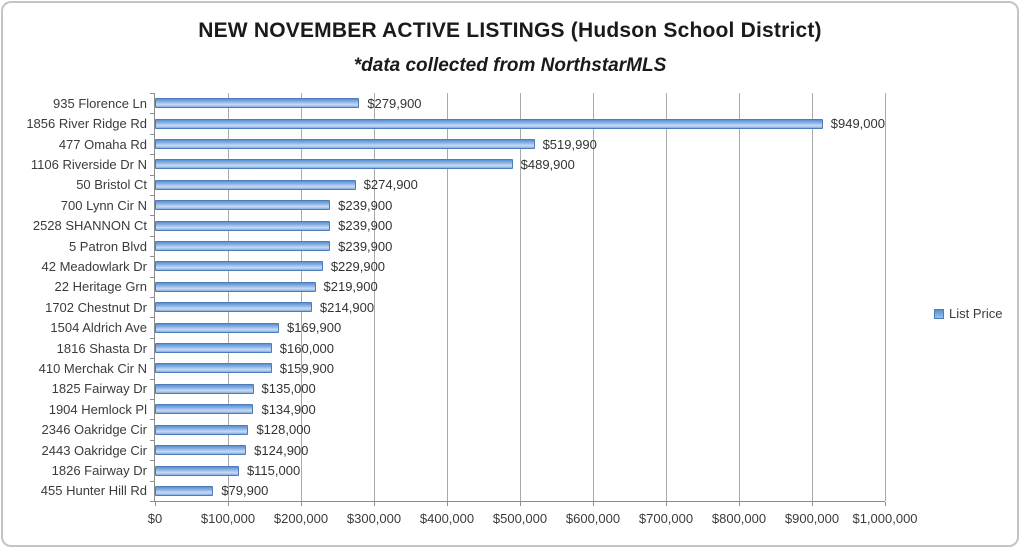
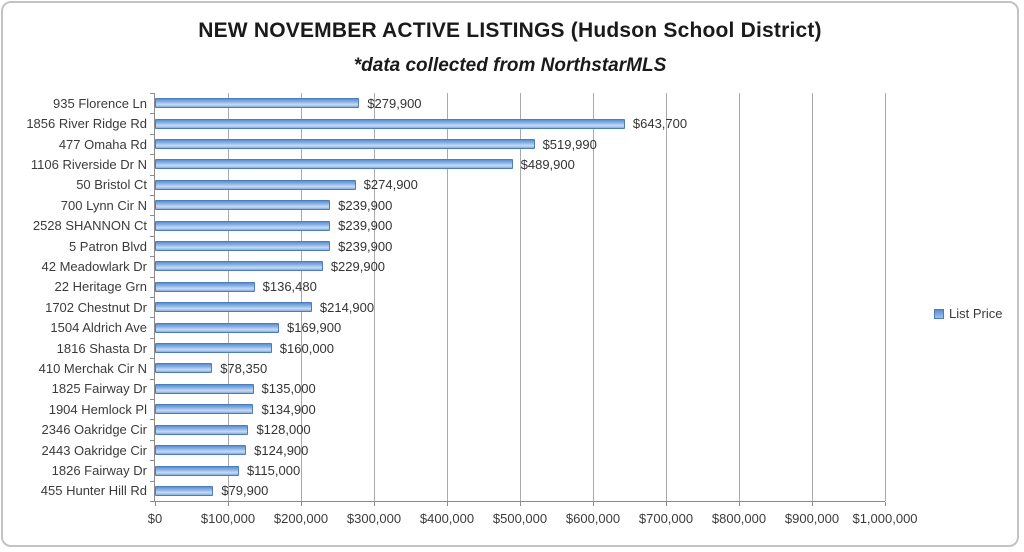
1856 River Ridge Rd: $949,000 -> $643,700
22 Heritage Grn: $219,900 -> $136,480
410 Merchak Cir N: $159,900 -> $78,350
